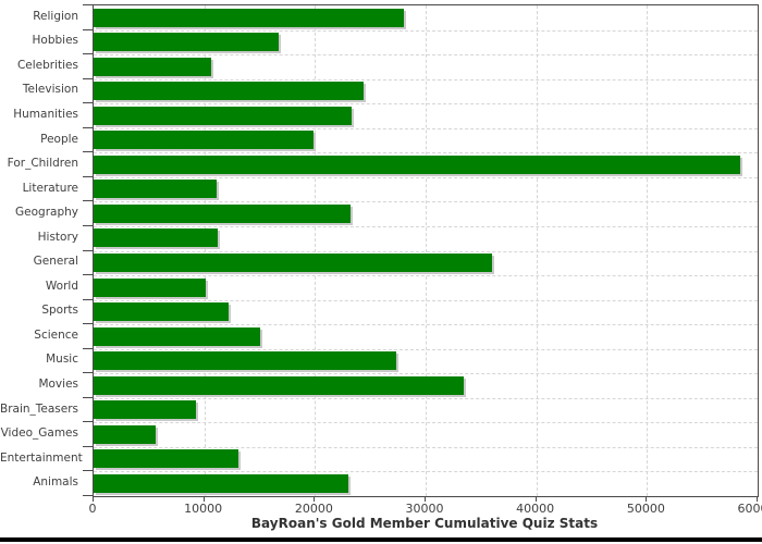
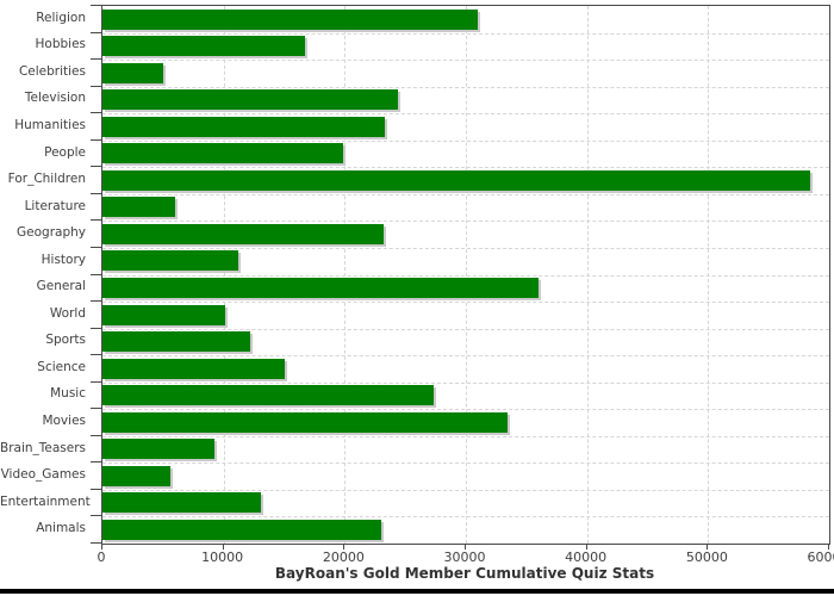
Religion: 28000 -> 31000
Celebrities: 11000 -> 5000
Literature: 11000 -> 6000
